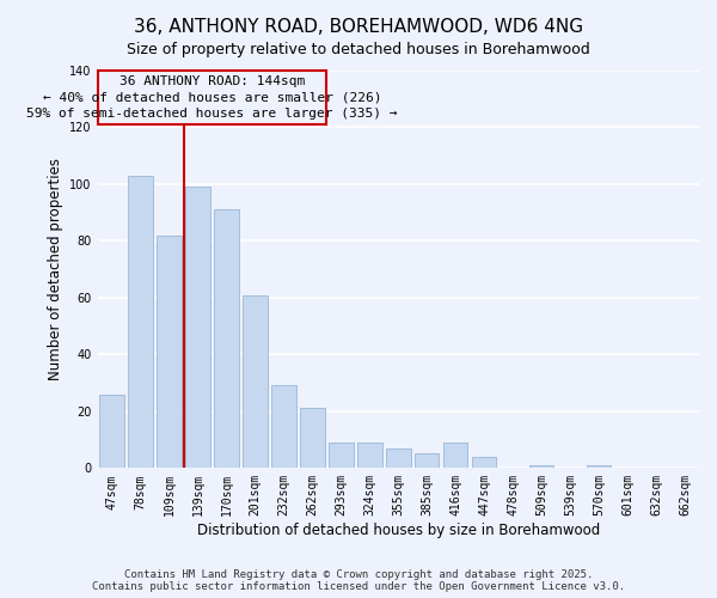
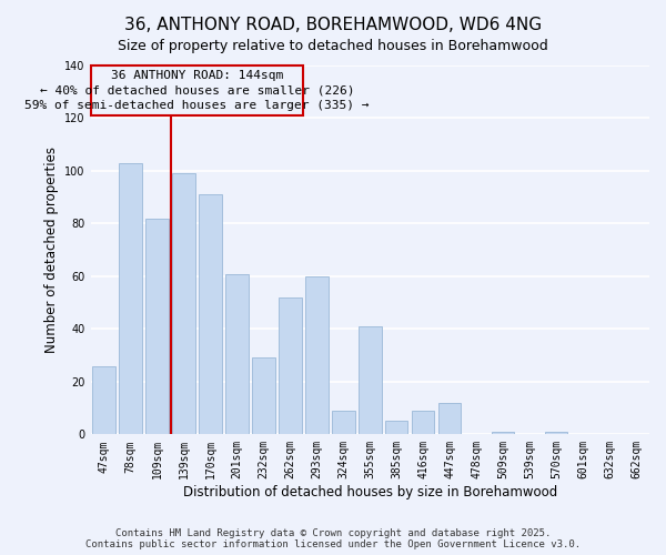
262sqm: 21 -> 52
293sqm: 9 -> 60
355sqm: 7 -> 41
447sqm: 4 -> 12
